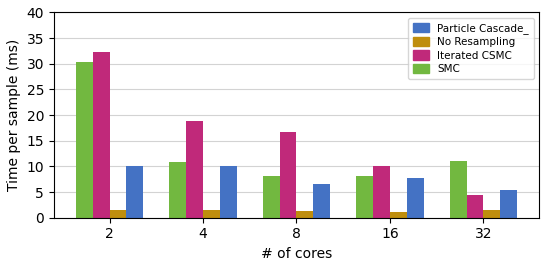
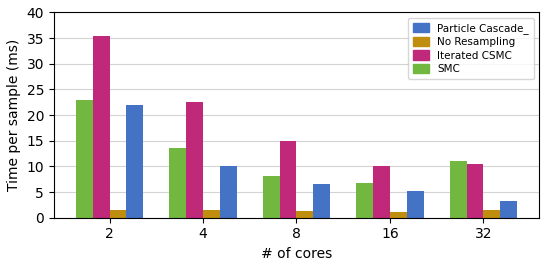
SMC/2: 30.4 -> 23.0
Iterated CSMC/2: 32.2 -> 35.5
Particle Cascade_/2: 10.0 -> 22.0
SMC/4: 10.8 -> 13.5
Iterated CSMC/4: 18.8 -> 22.5
Iterated CSMC/8: 16.8 -> 15.0
SMC/16: 8.2 -> 6.8
Particle Cascade_/16: 7.8 -> 5.2
Iterated CSMC/32: 4.4 -> 10.5
Particle Cascade_/32: 5.4 -> 3.2
